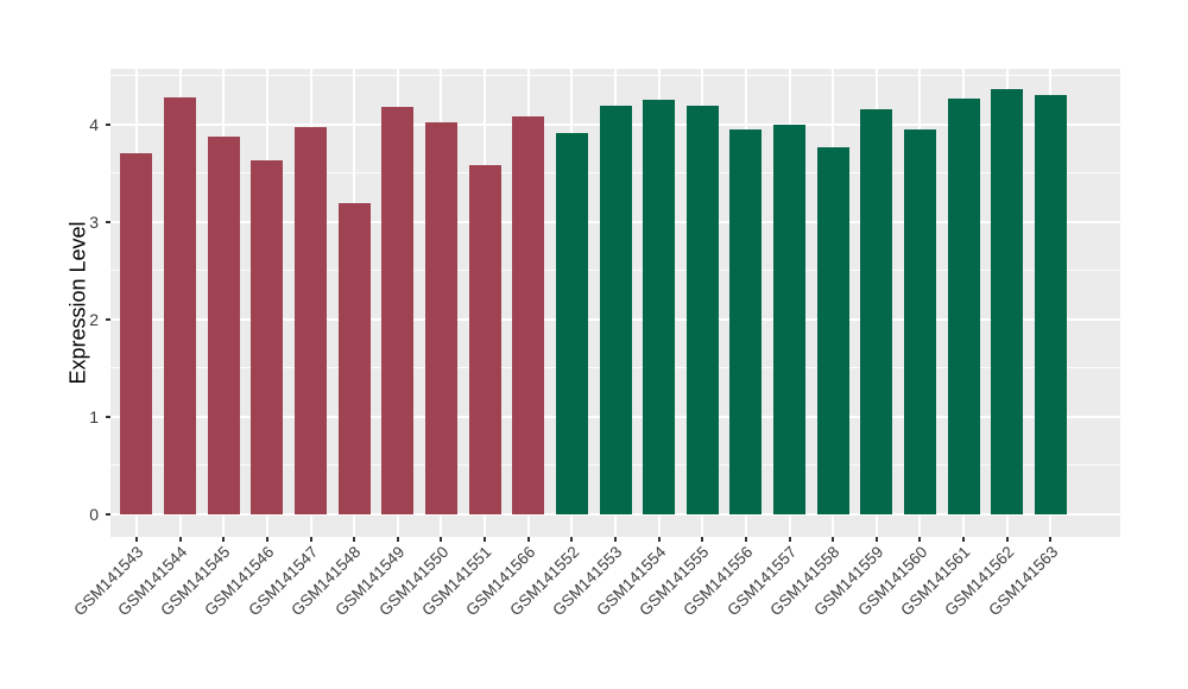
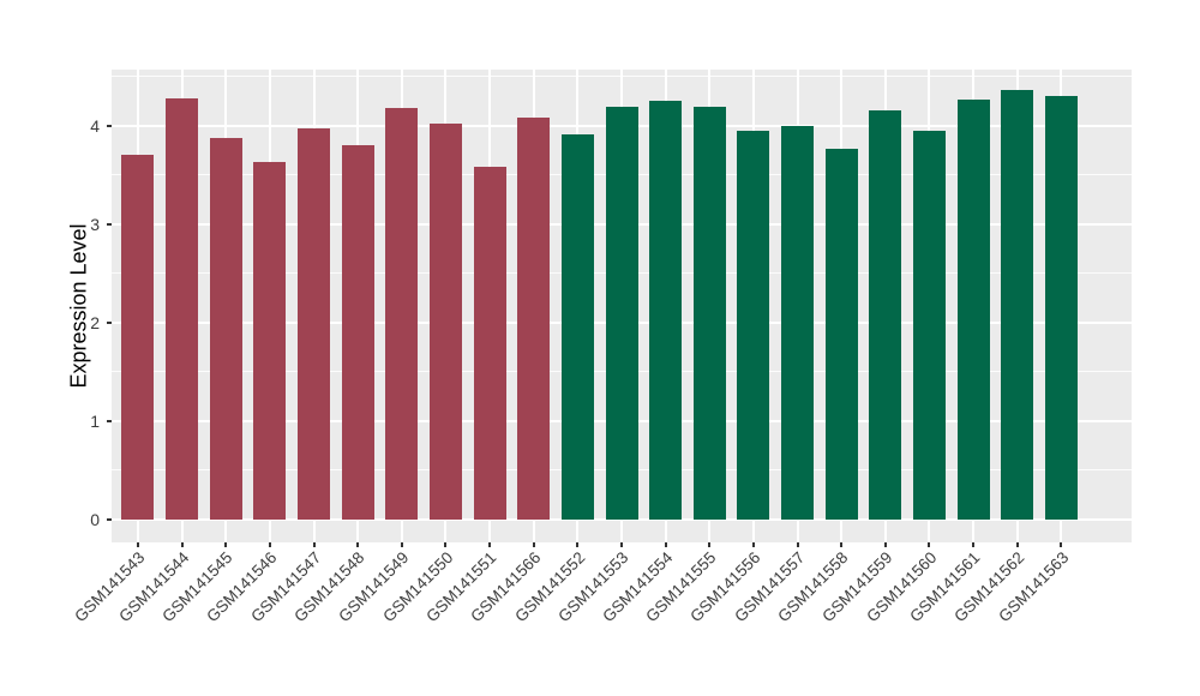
GSM141548: 3.2 -> 3.8
